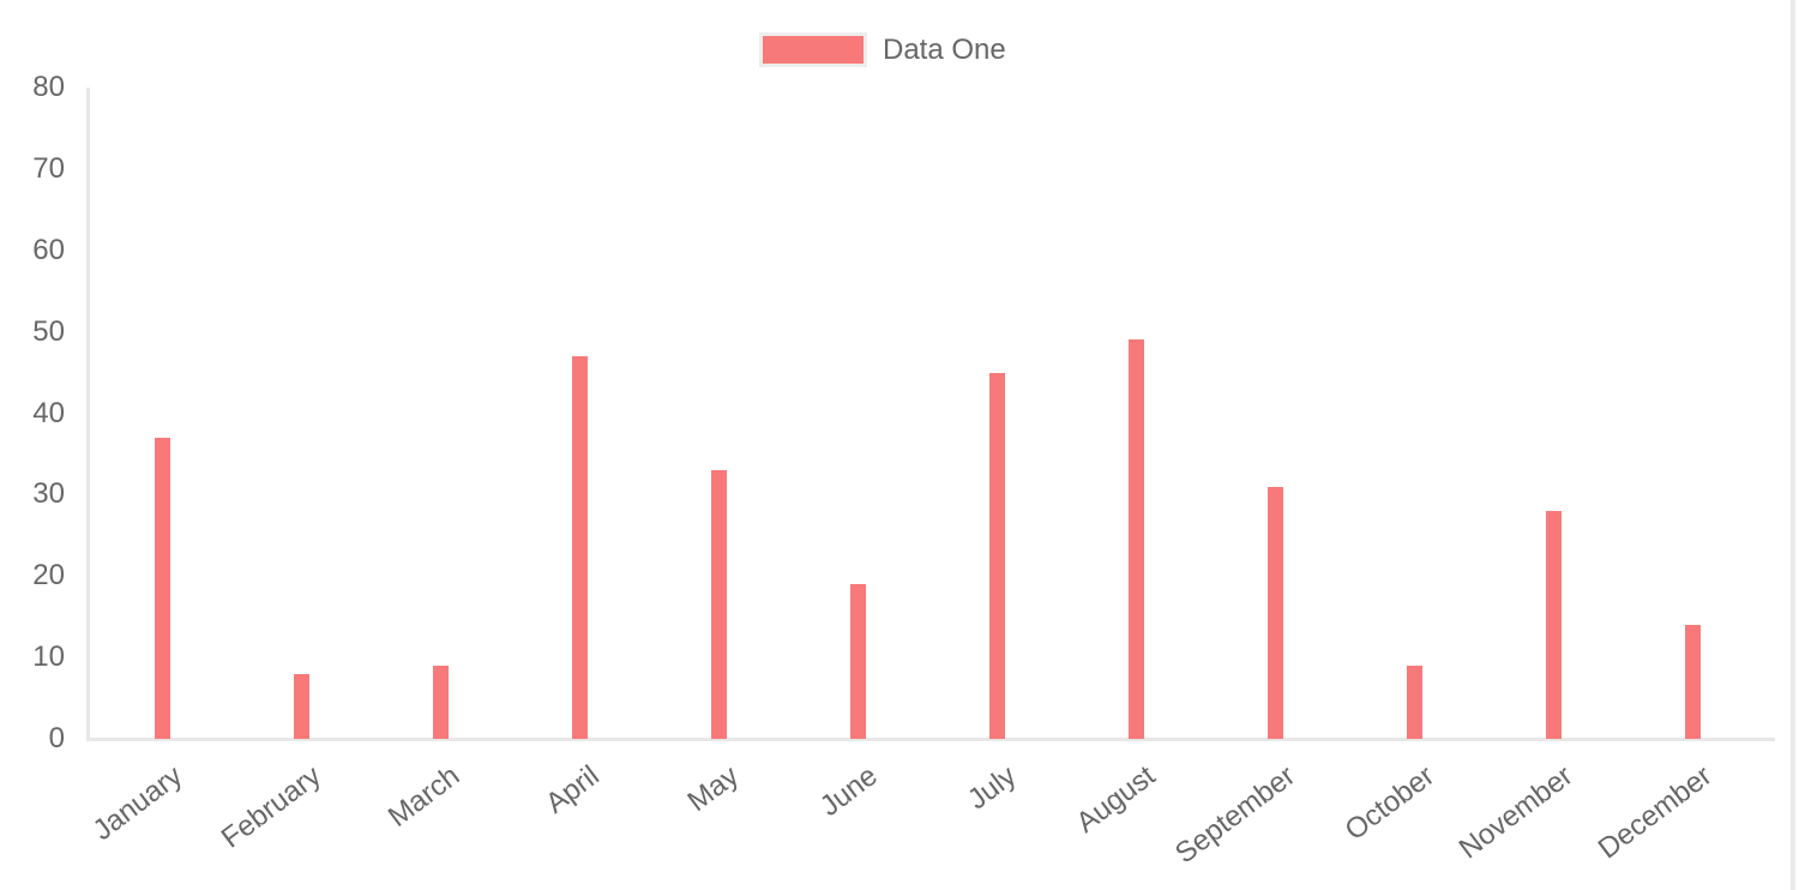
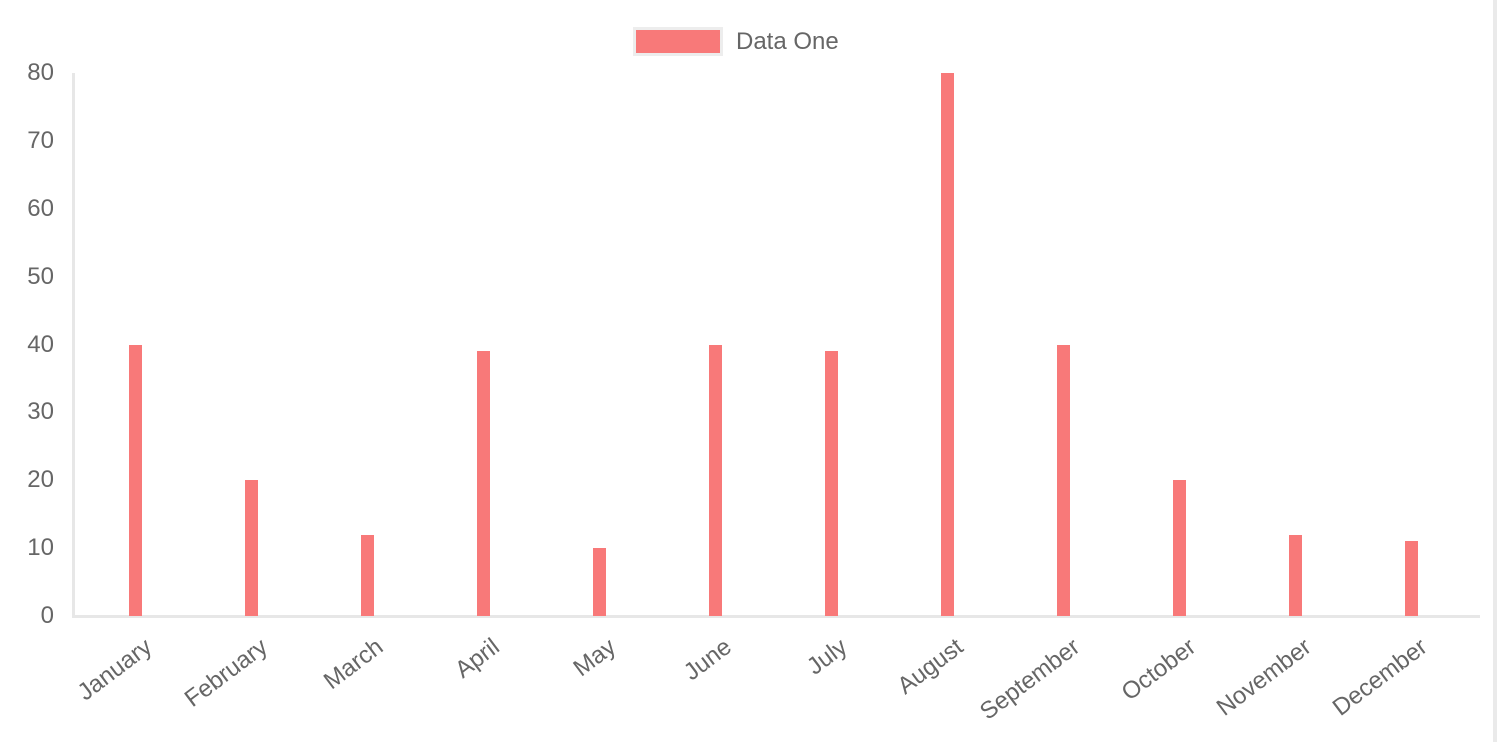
January: 37 -> 40
February: 8 -> 20
March: 9 -> 12
April: 47 -> 39
May: 33 -> 10
June: 19 -> 40
July: 45 -> 39
August: 49 -> 80
September: 31 -> 40
October: 9 -> 20
November: 28 -> 12
December: 14 -> 11
